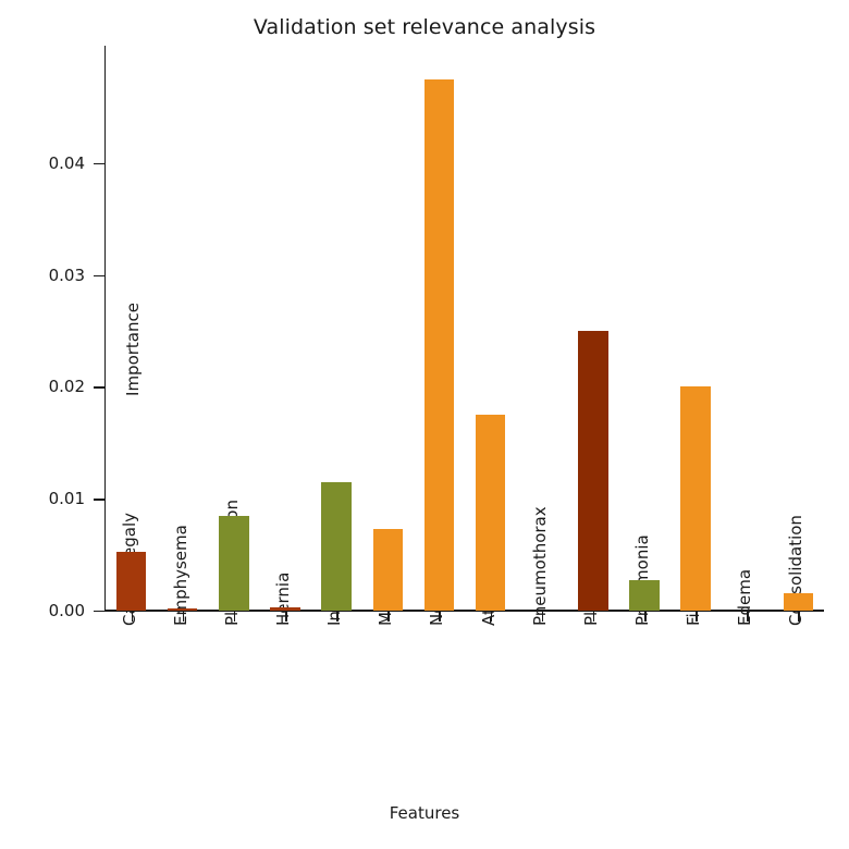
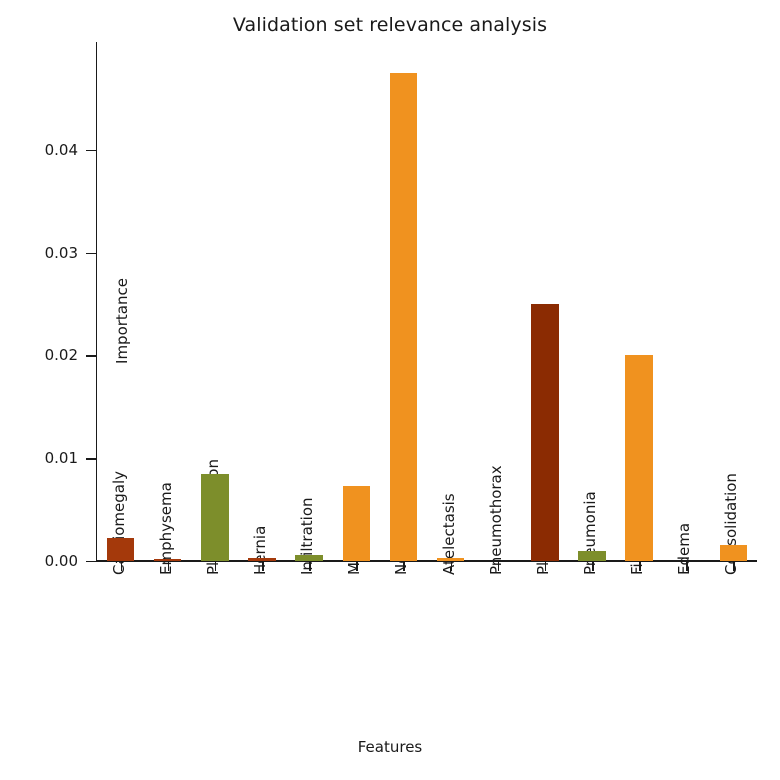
Cardiomegaly: 0.0053 -> 0.0022
Infiltration: 0.0115 -> 0.0006
Atelectasis: 0.0175 -> 0.0003
Pneumonia: 0.0027 -> 0.0010
